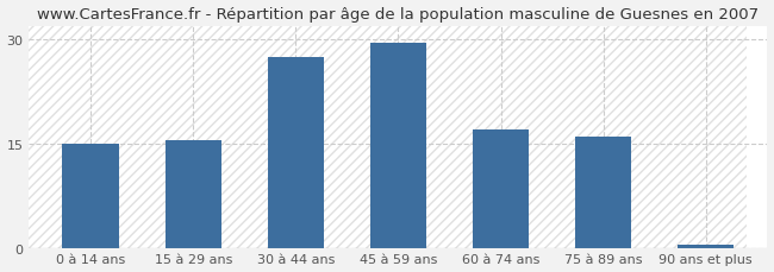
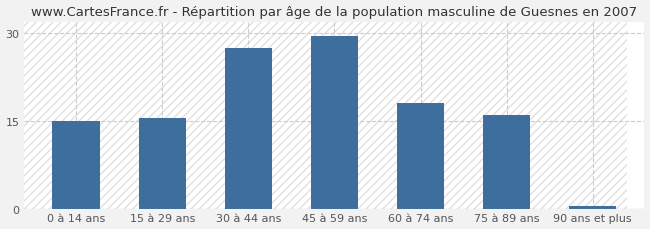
60 à 74 ans: 17.0 -> 18.0
